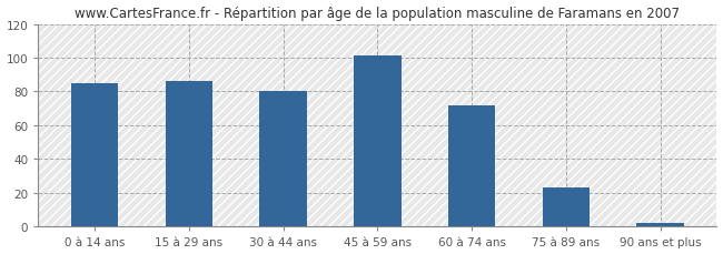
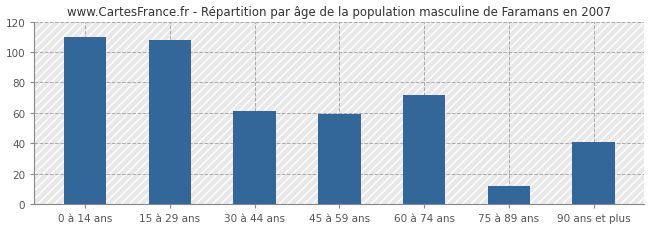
0 à 14 ans: 85 -> 110
15 à 29 ans: 86 -> 108
30 à 44 ans: 80 -> 61
45 à 59 ans: 101 -> 59
75 à 89 ans: 23 -> 12
90 ans et plus: 2 -> 41
